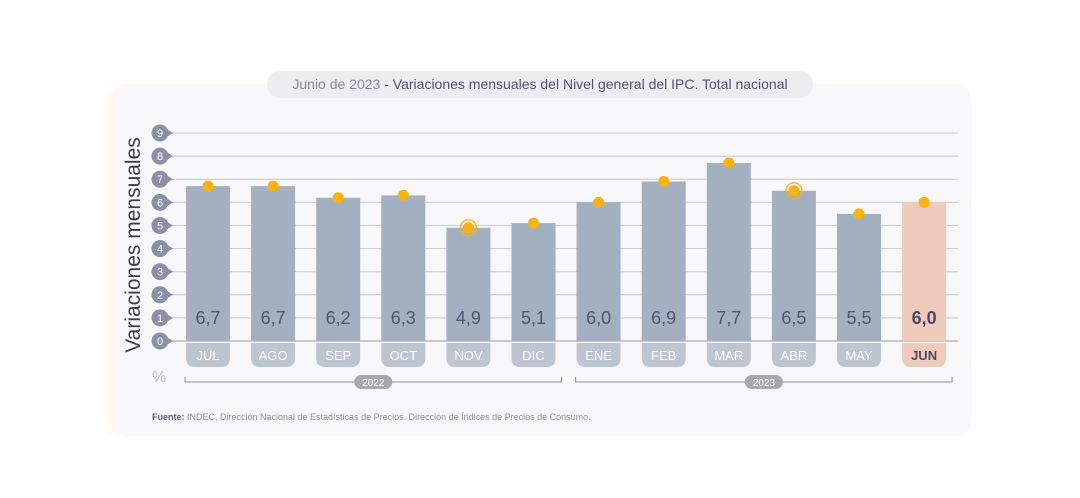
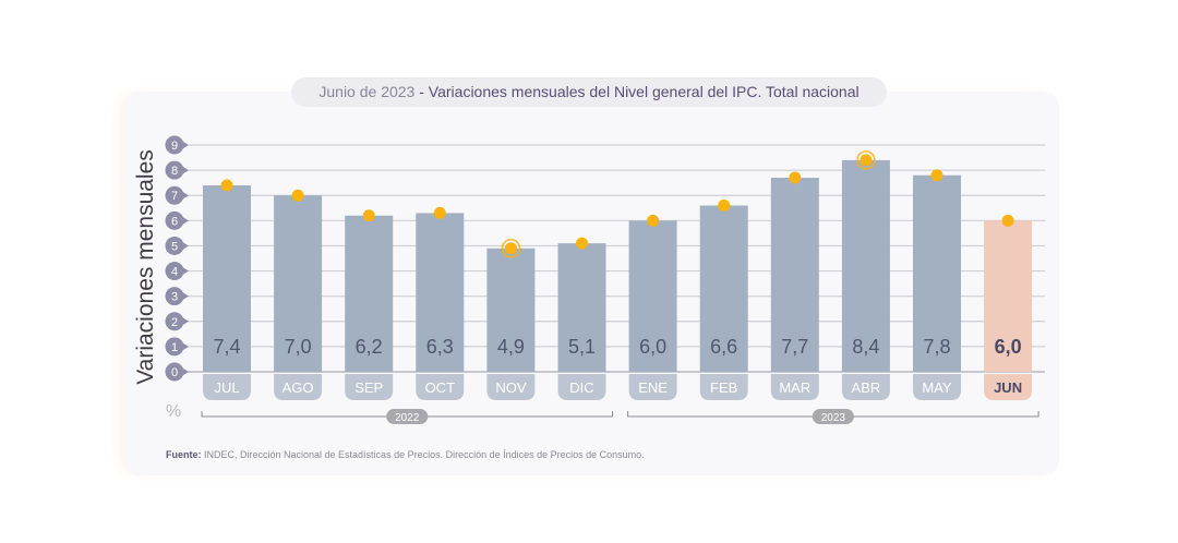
JUL: 6,7 -> 7,4
AGO: 6,7 -> 7,0
FEB: 6,9 -> 6,6
ABR: 6,5 -> 8,4
MAY: 5,5 -> 7,8
